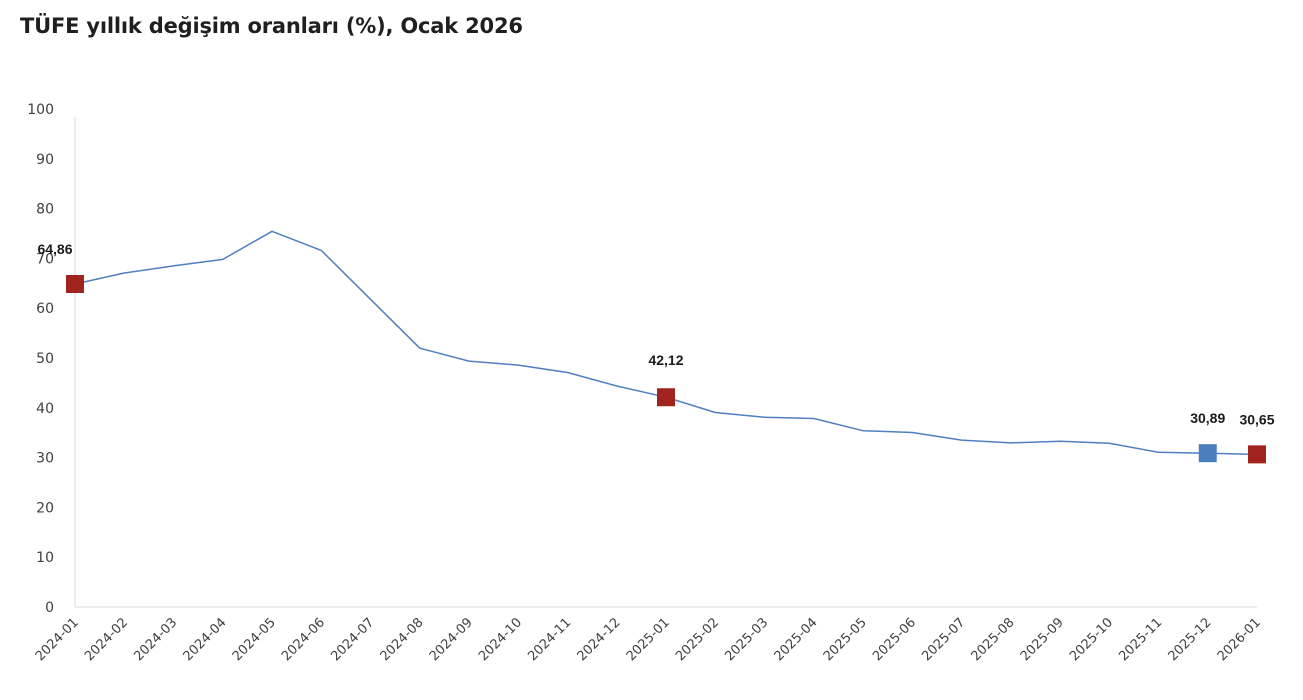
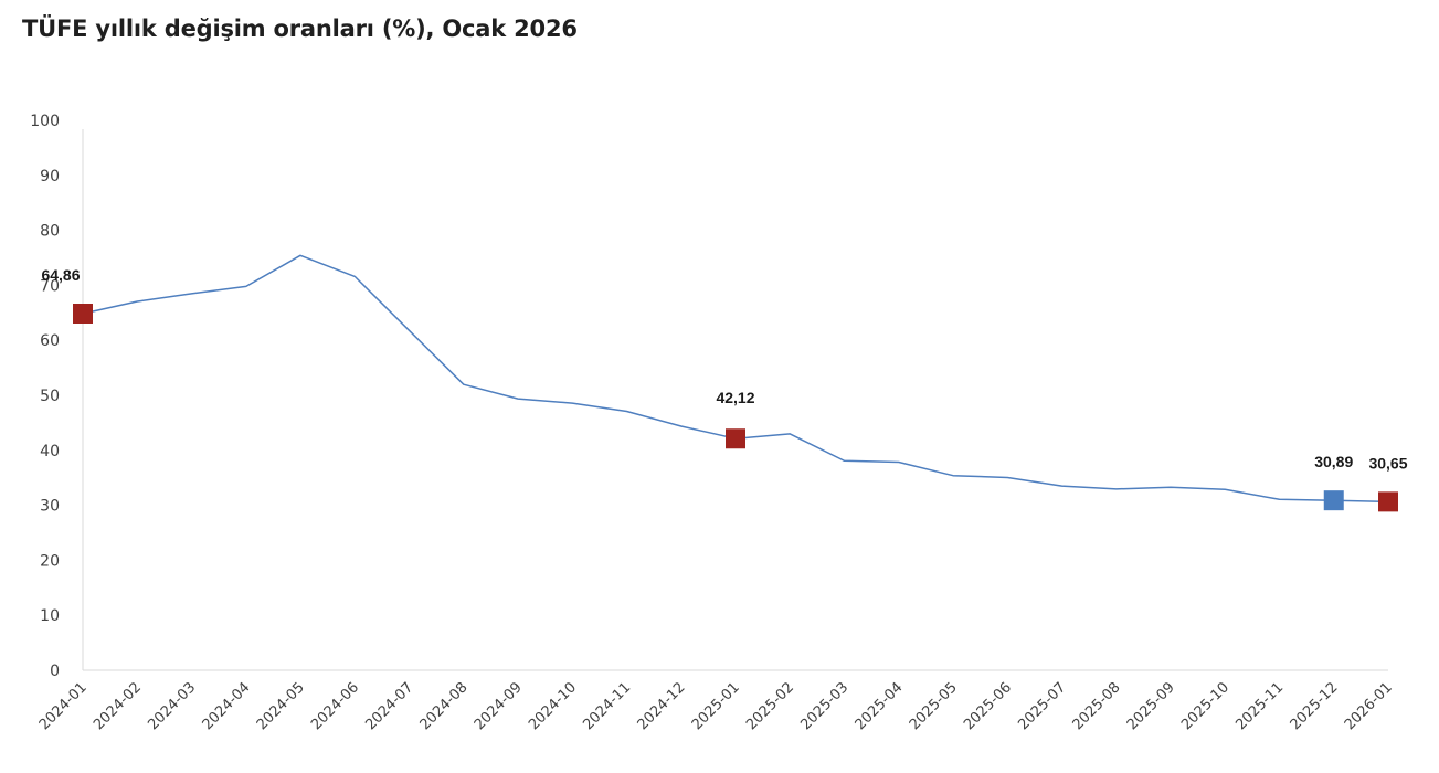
2025-02: 39 -> 43
